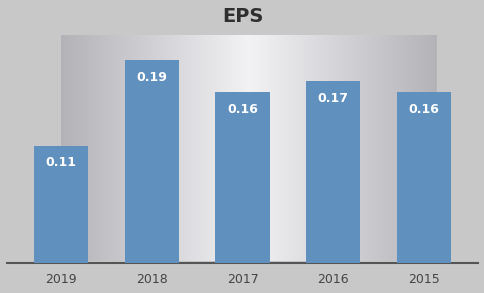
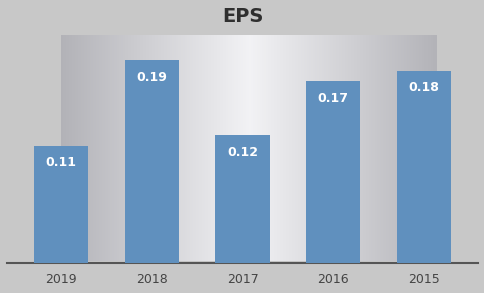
2017: 0.16 -> 0.12
2015: 0.16 -> 0.18
